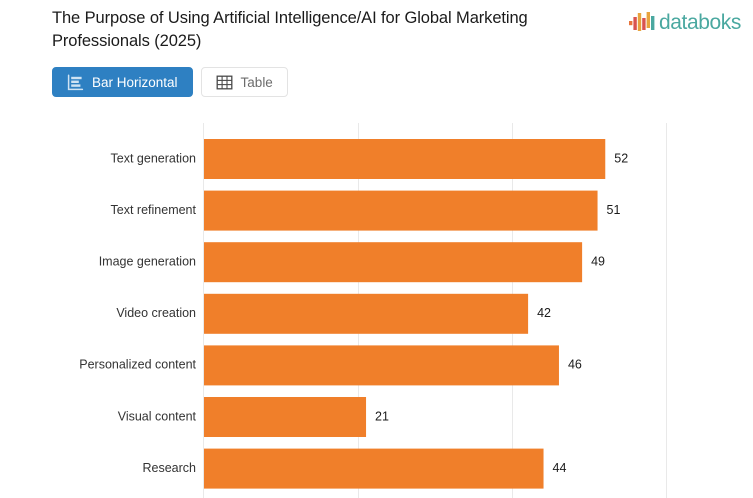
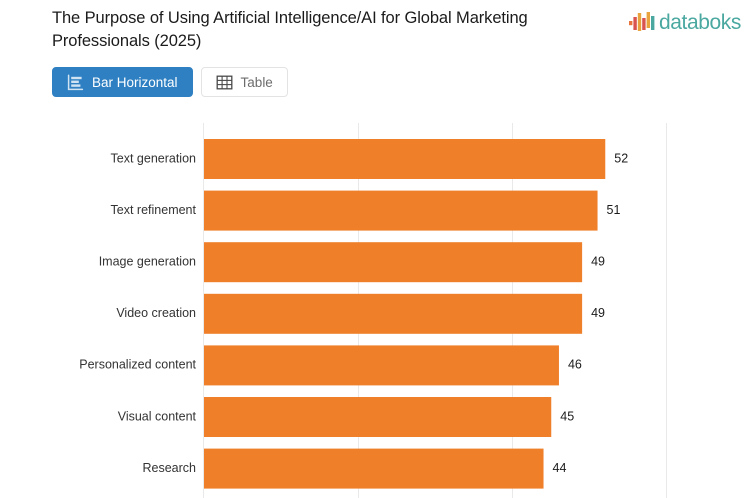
Video creation: 42 -> 49
Visual content: 21 -> 45
